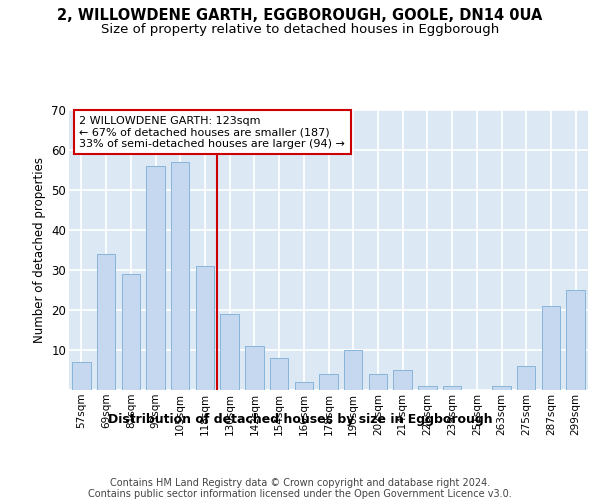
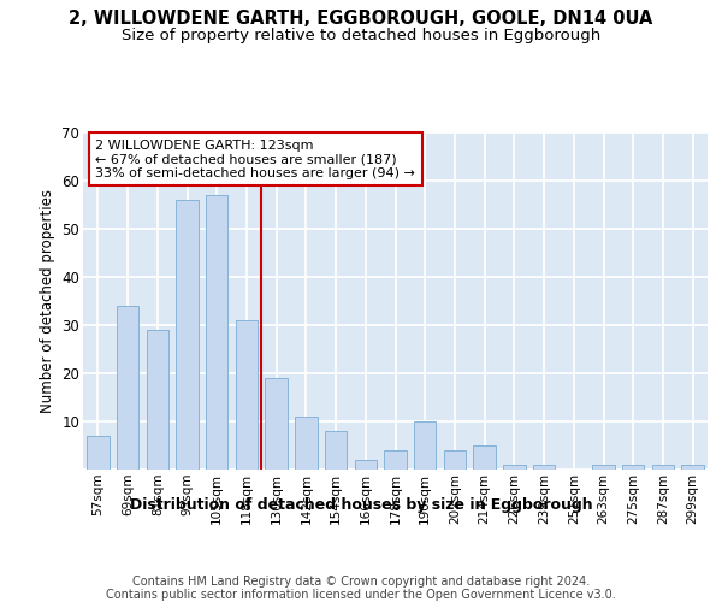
275sqm: 6 -> 1
287sqm: 21 -> 1
299sqm: 25 -> 1
